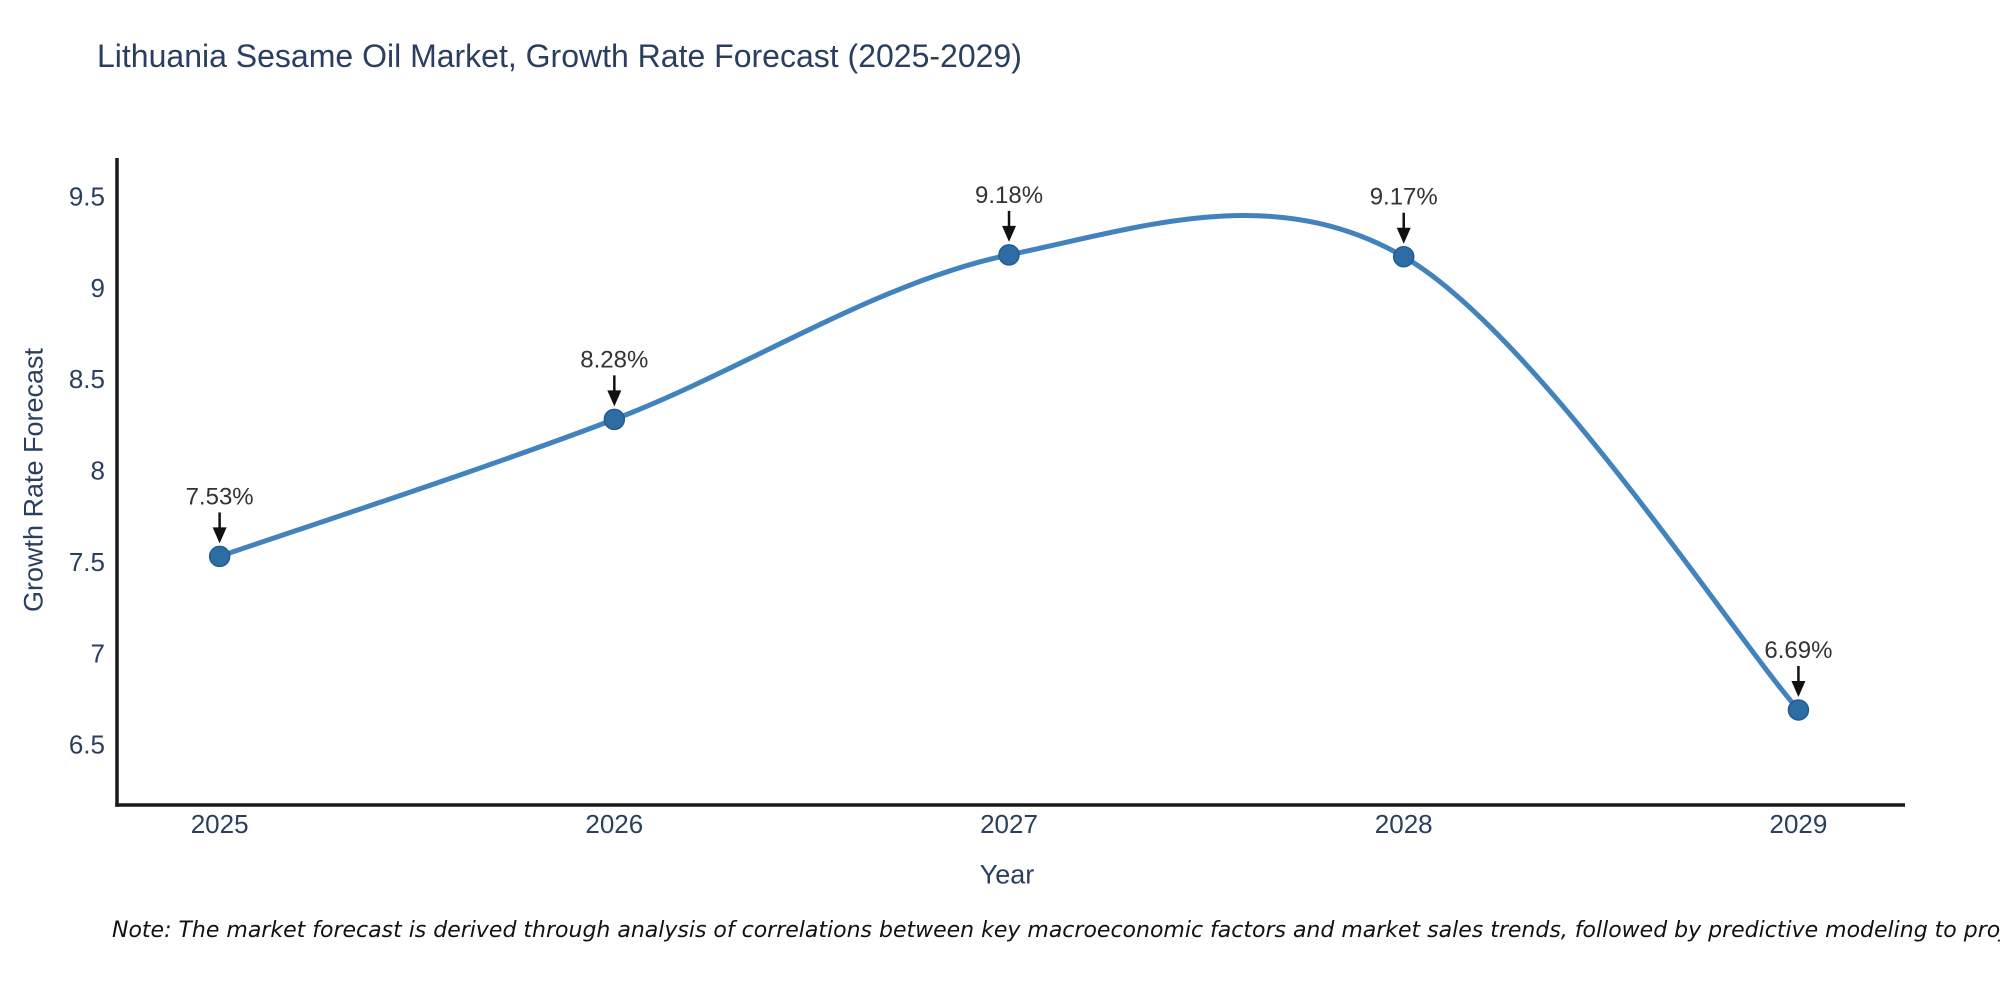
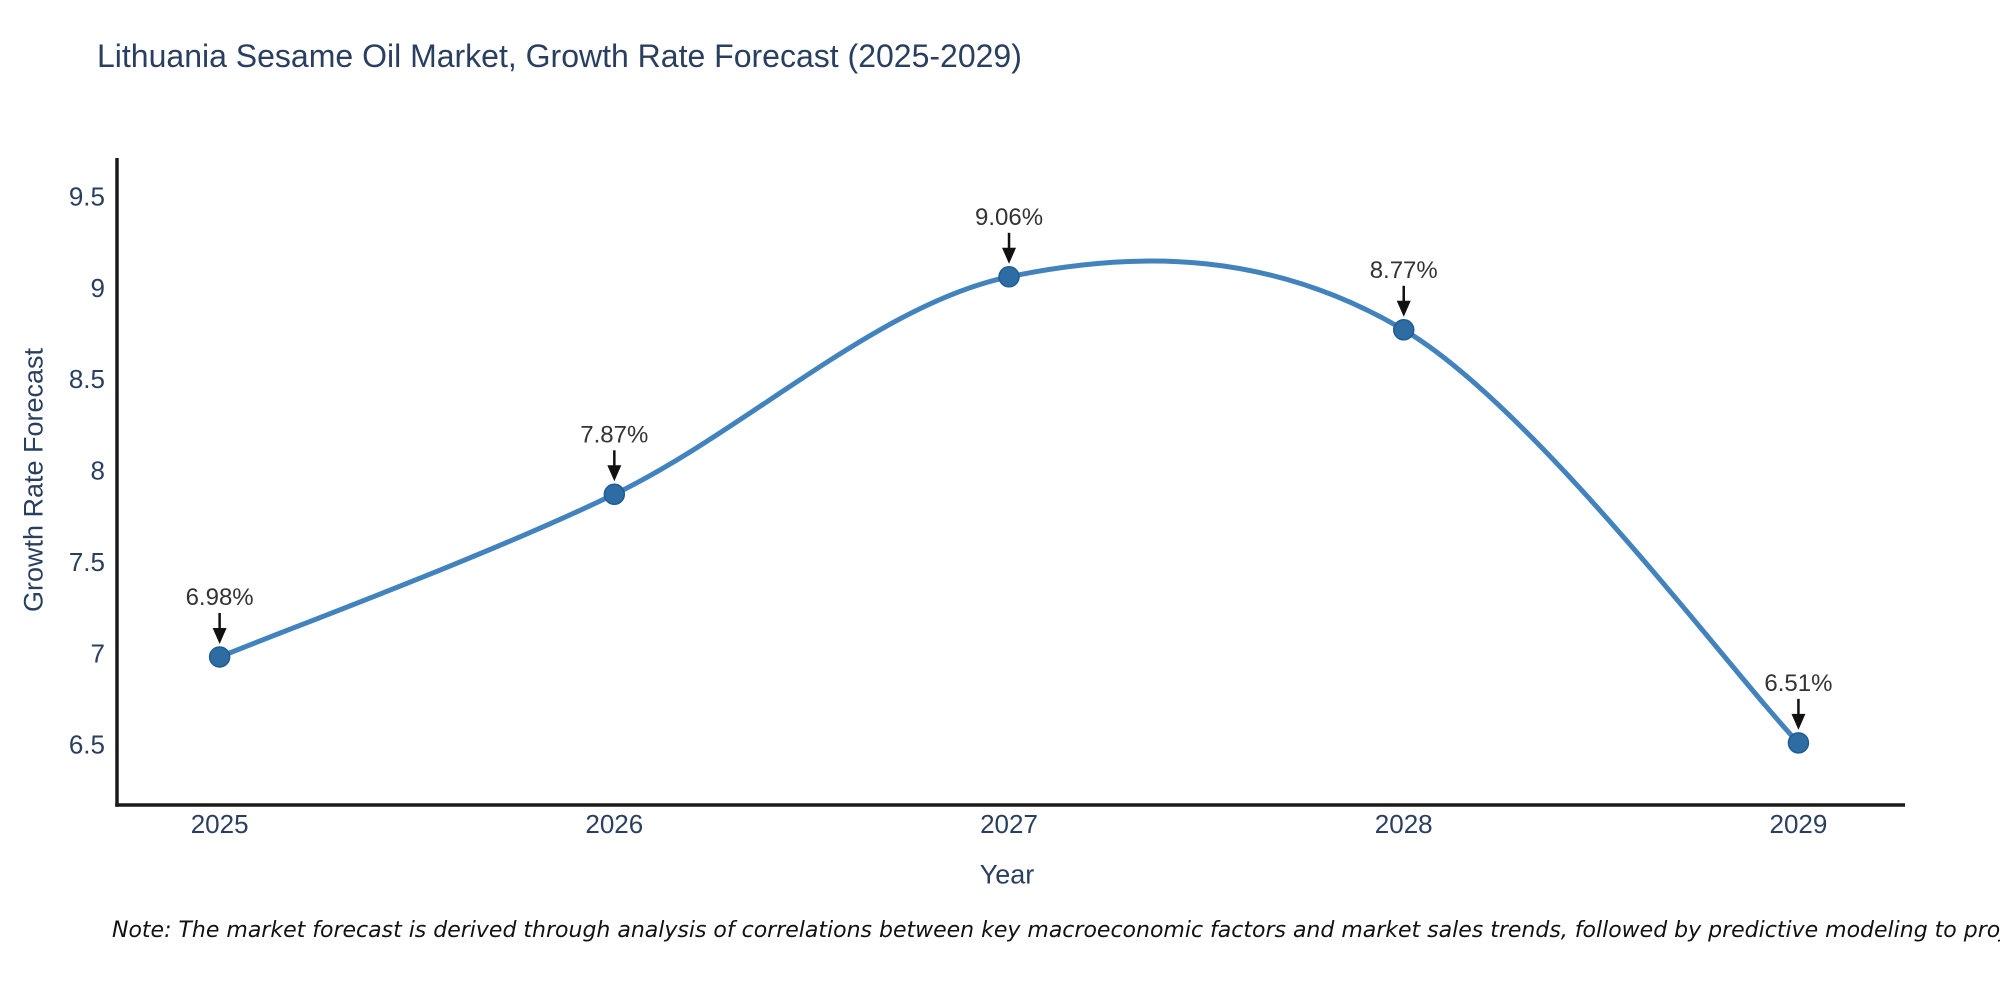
2025: 7.53% -> 6.98%
2026: 8.28% -> 7.87%
2027: 9.18% -> 9.06%
2028: 9.17% -> 8.77%
2029: 6.69% -> 6.51%
